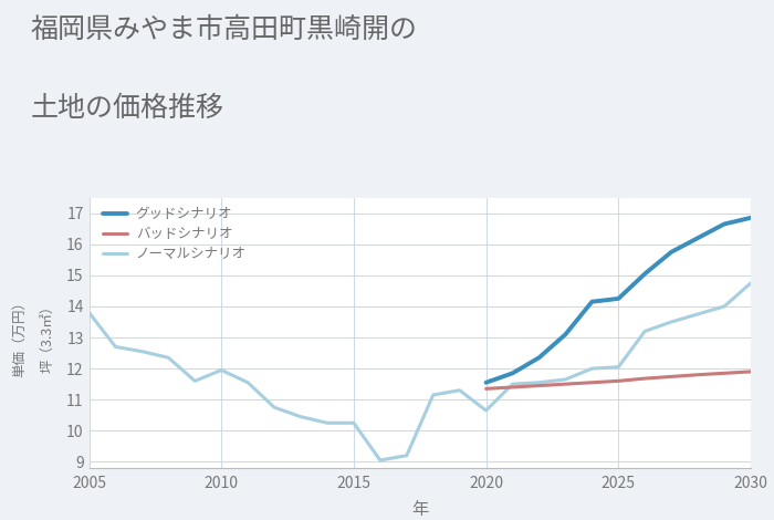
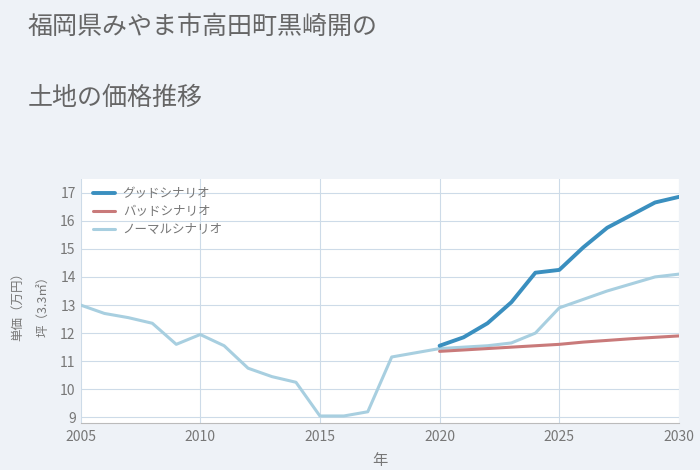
ノーマルシナリオ/2005: 13.80 -> 13.00
ノーマルシナリオ/2015: 10.25 -> 9.05
ノーマルシナリオ/2020: 10.65 -> 11.45
ノーマルシナリオ/2025: 12.05 -> 12.90
ノーマルシナリオ/2030: 14.75 -> 14.10
